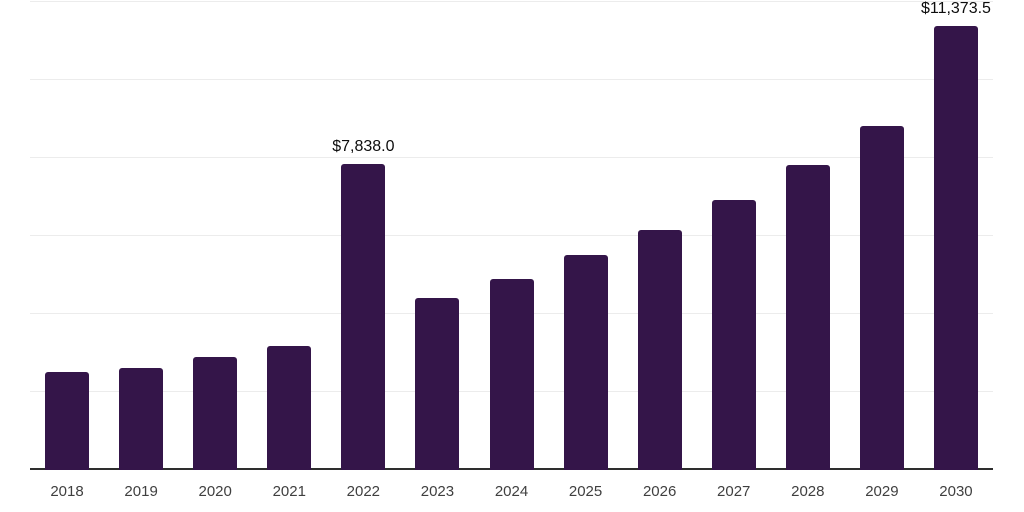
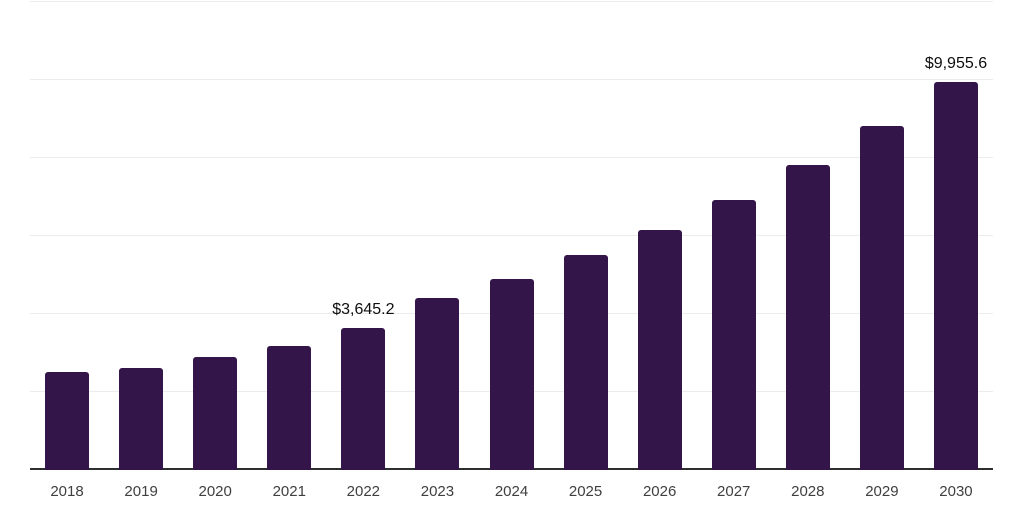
2022: $7,838.0 -> $3,645.2
2030: $11,373.5 -> $9,955.6
